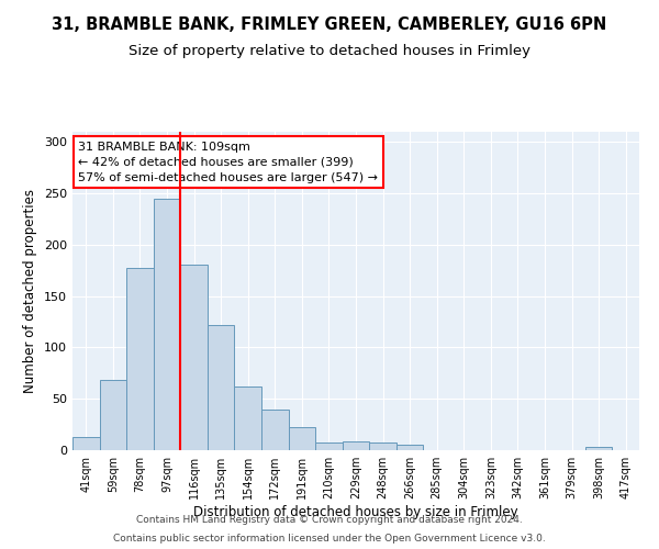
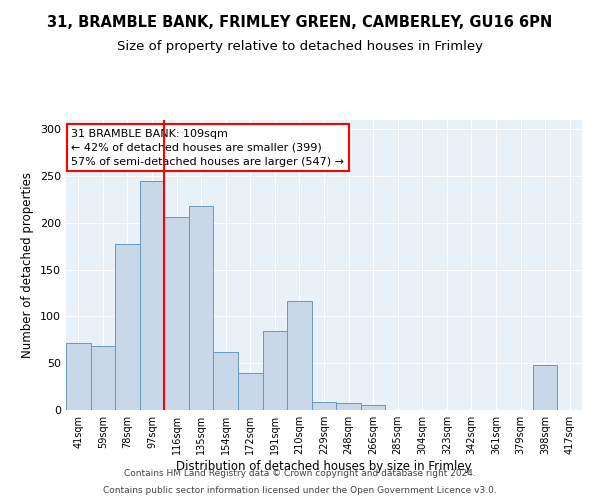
41sqm: 13 -> 72
116sqm: 181 -> 206
135sqm: 122 -> 218
191sqm: 22 -> 84
210sqm: 7 -> 116
398sqm: 3 -> 48
